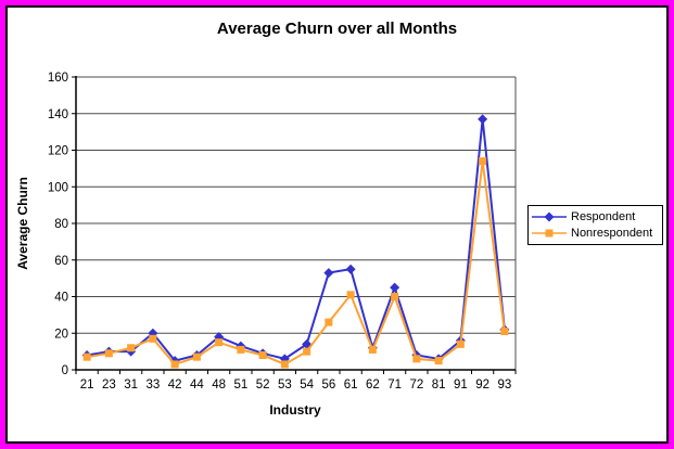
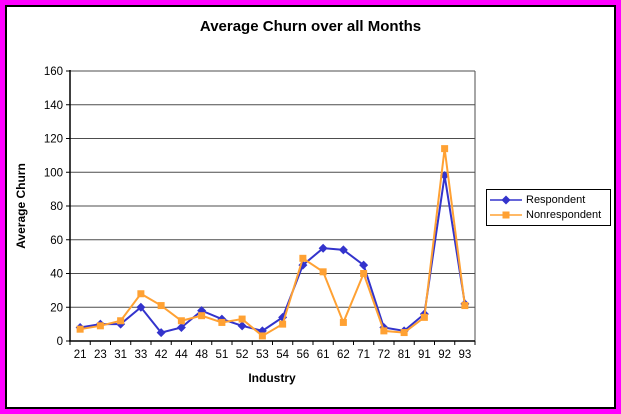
Nonrespondent/33: 17 -> 28
Nonrespondent/42: 3 -> 21
Nonrespondent/44: 7 -> 12
Nonrespondent/52: 8 -> 13
Respondent/56: 53 -> 45
Nonrespondent/56: 26 -> 49
Respondent/62: 12 -> 54
Respondent/92: 137 -> 98
